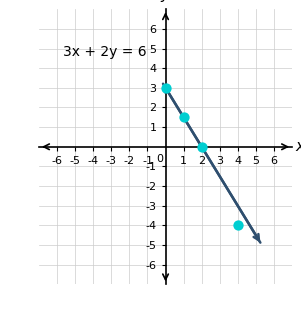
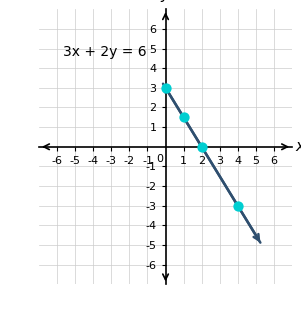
4: -4.0 -> -3.0
